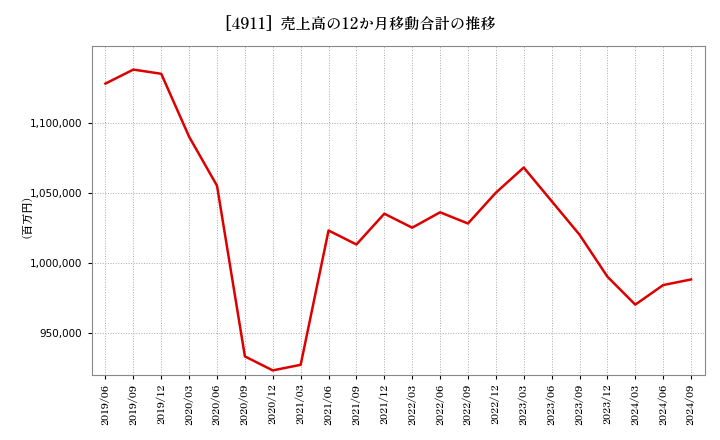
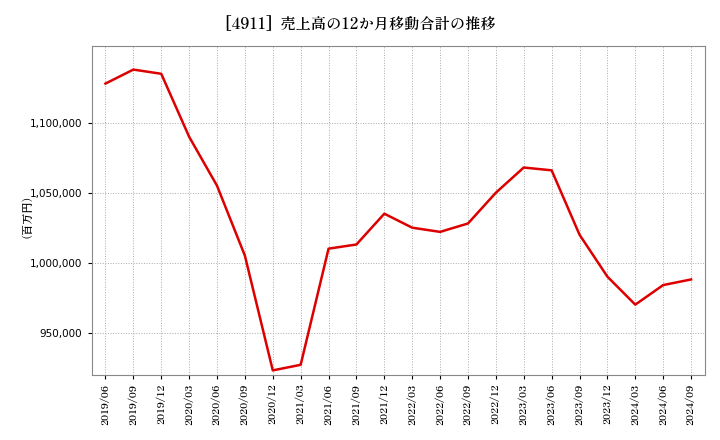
2020/09: 933,000 -> 1,005,000
2021/06: 1,023,000 -> 1,010,000
2022/06: 1,036,000 -> 1,022,000
2023/06: 1,044,000 -> 1,066,000
